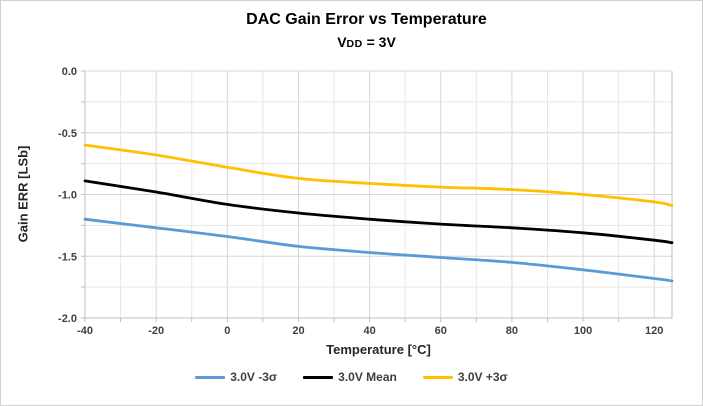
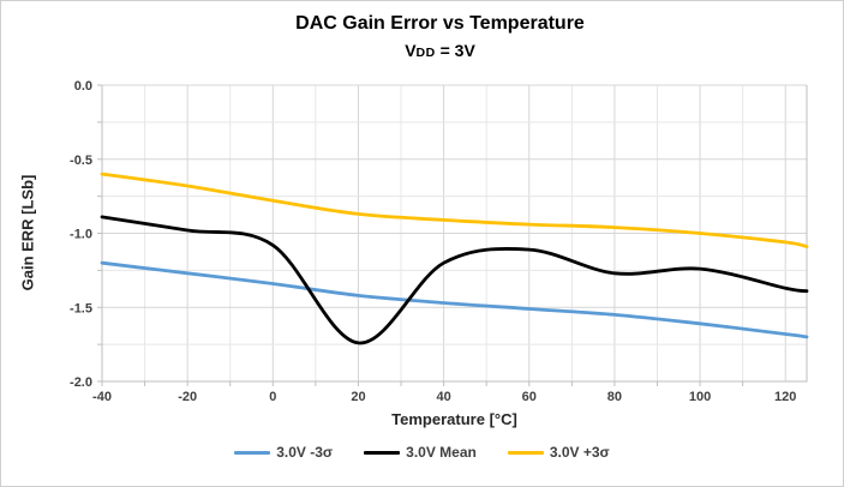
3.0V Mean/20: -1.15 -> -1.74
3.0V Mean/60: -1.24 -> -1.11
3.0V Mean/100: -1.31 -> -1.24
